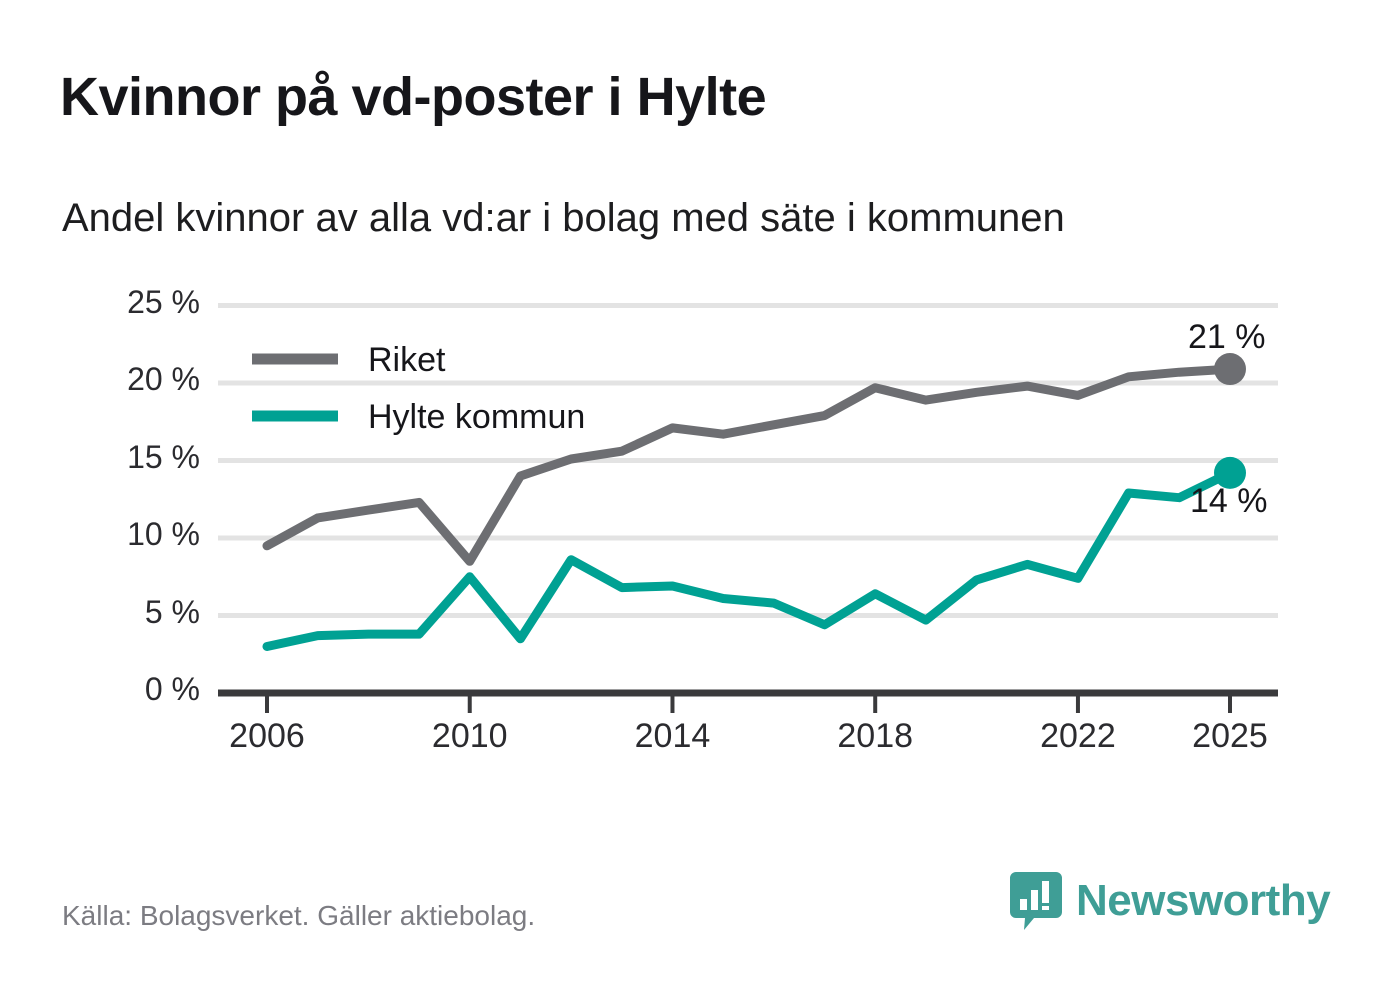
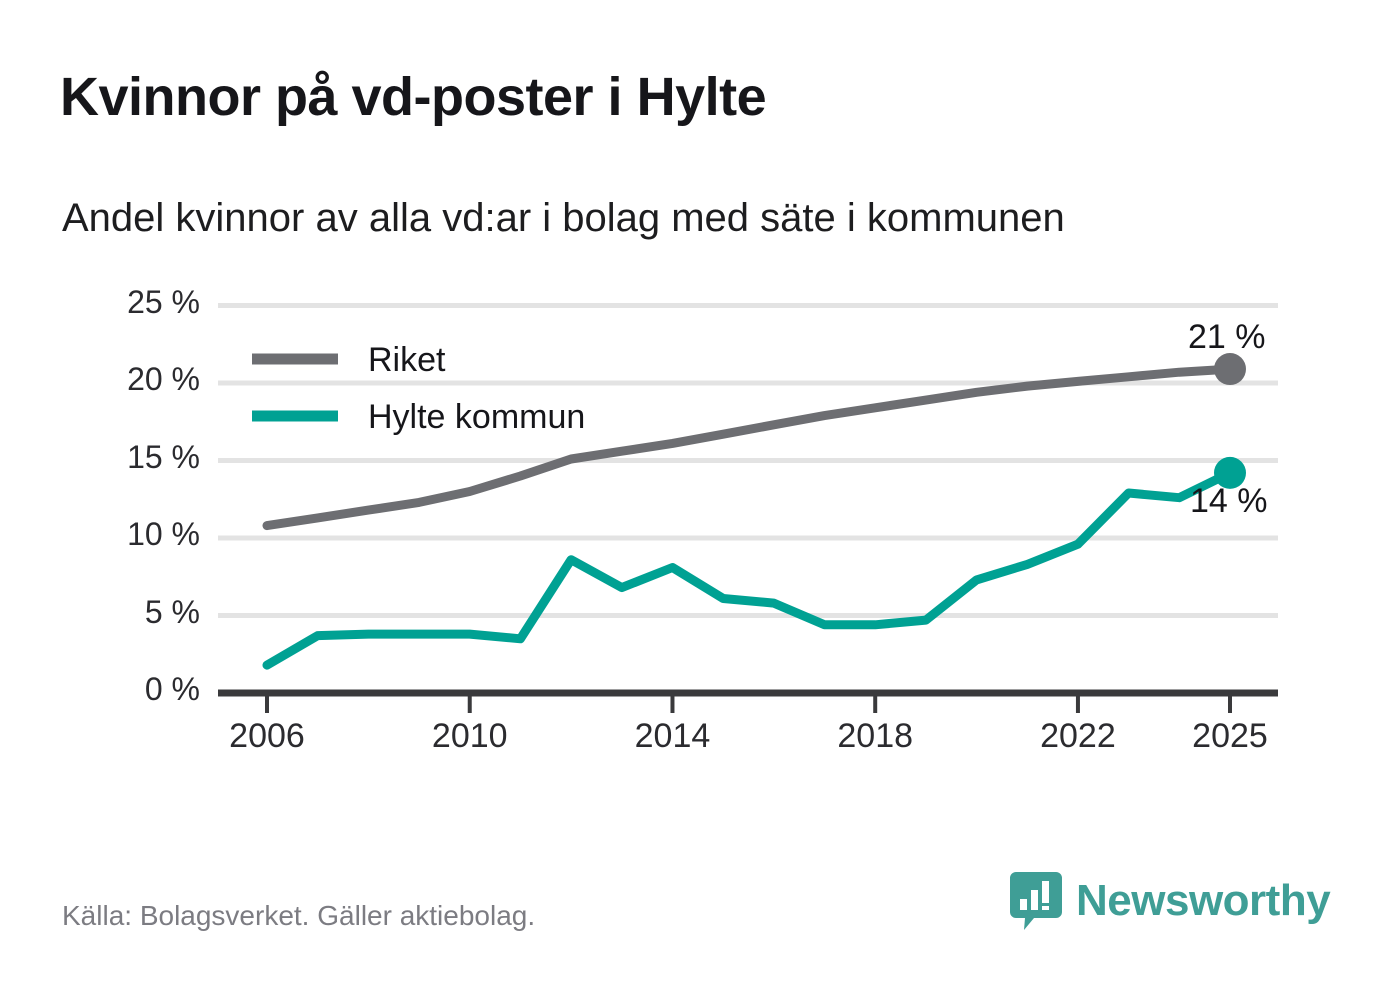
Riket/2006: 9.5% -> 10.8%
Hylte kommun/2006: 3.0% -> 1.8%
Riket/2010: 8.5% -> 13.0%
Hylte kommun/2010: 7.5% -> 3.8%
Riket/2014: 17.1% -> 16.1%
Hylte kommun/2014: 6.9% -> 8.1%
Riket/2018: 19.7% -> 18.4%
Hylte kommun/2018: 6.4% -> 4.4%
Riket/2022: 19.2% -> 20.1%
Hylte kommun/2022: 7.4% -> 9.6%
